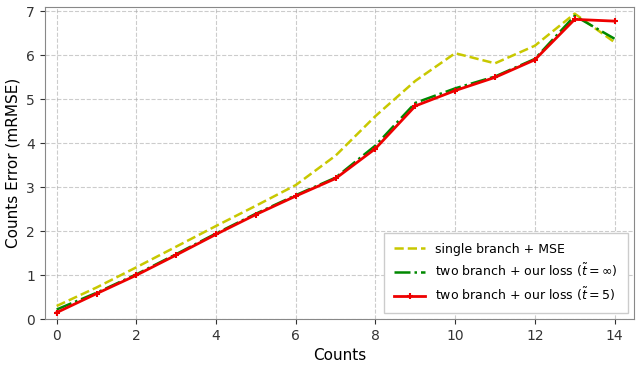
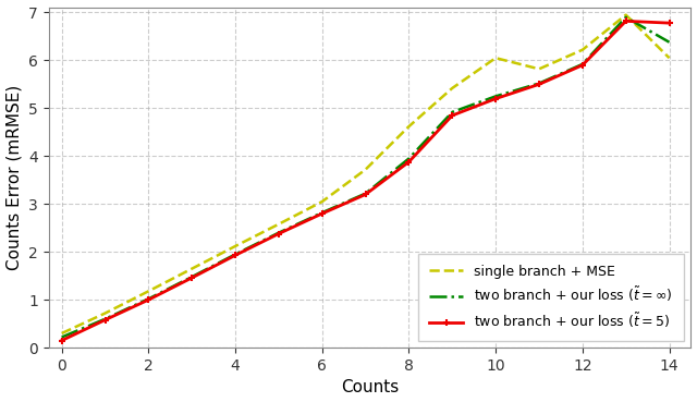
single branch + MSE/14: 6.30 -> 6.05
